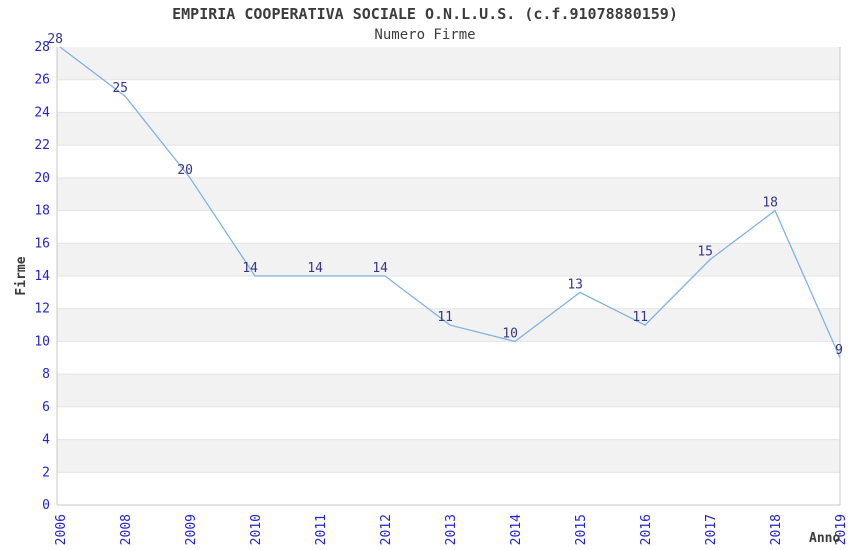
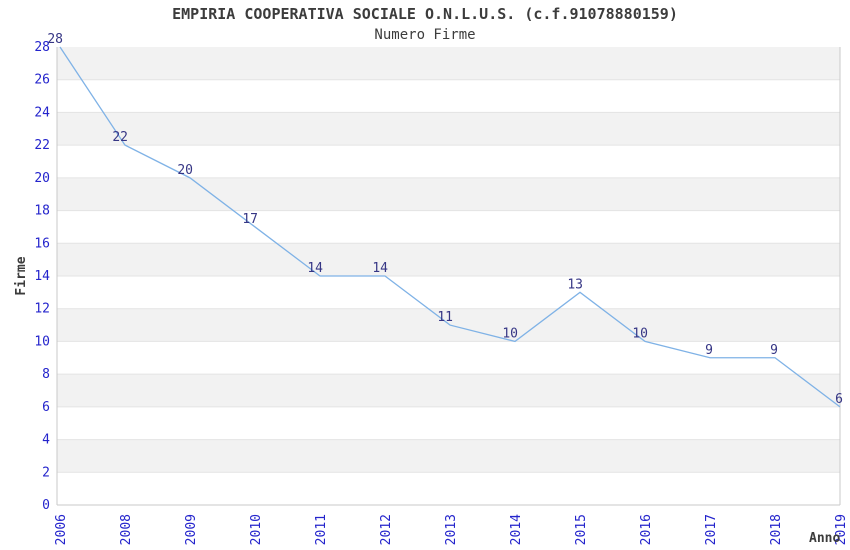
2008: 25 -> 22
2010: 14 -> 17
2016: 11 -> 10
2017: 15 -> 9
2018: 18 -> 9
2019: 9 -> 6
